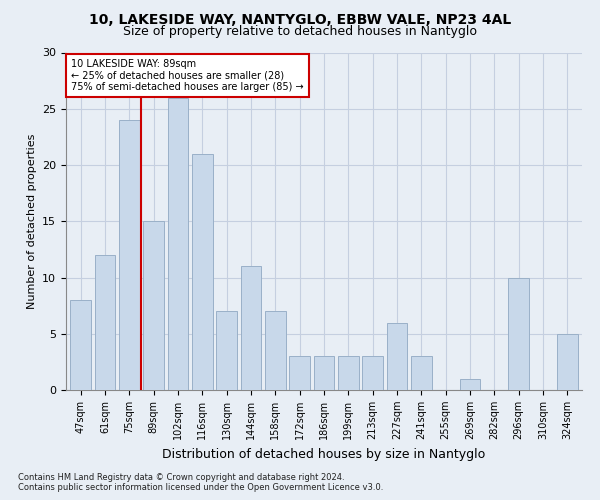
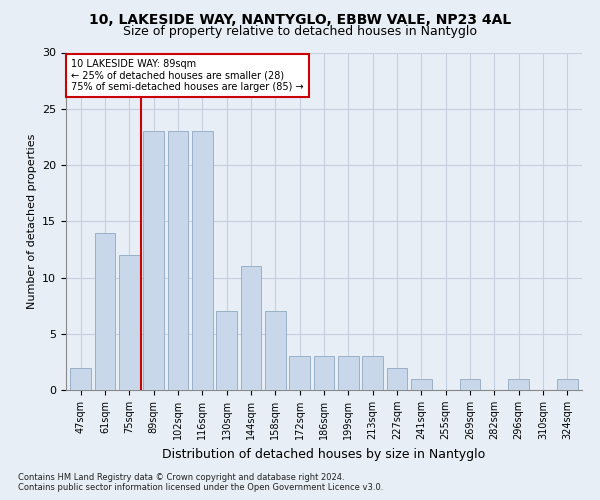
47sqm: 8 -> 2
61sqm: 12 -> 14
75sqm: 24 -> 12
89sqm: 15 -> 23
102sqm: 26 -> 23
116sqm: 21 -> 23
227sqm: 6 -> 2
241sqm: 3 -> 1
296sqm: 10 -> 1
324sqm: 5 -> 1
